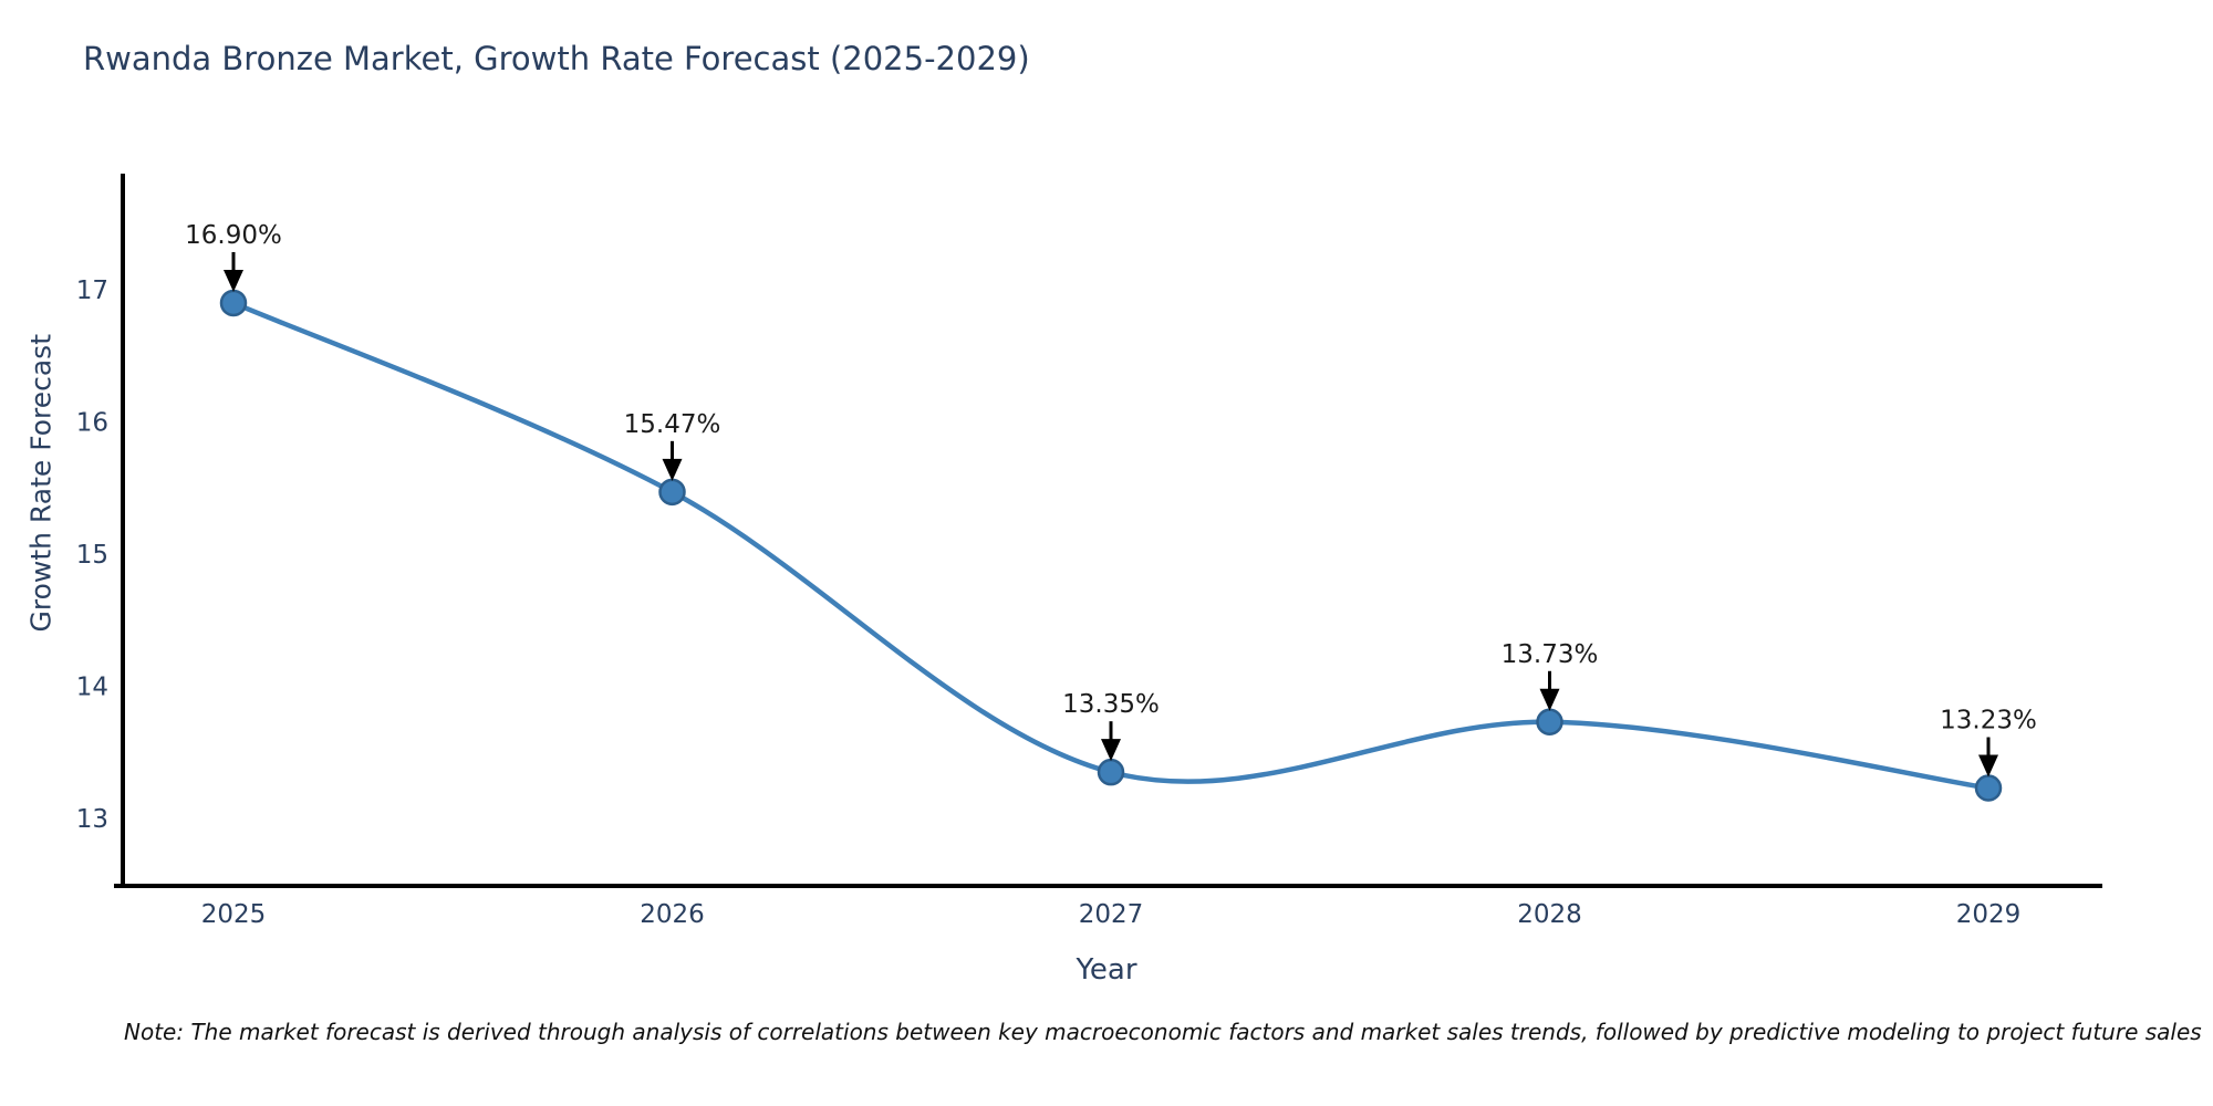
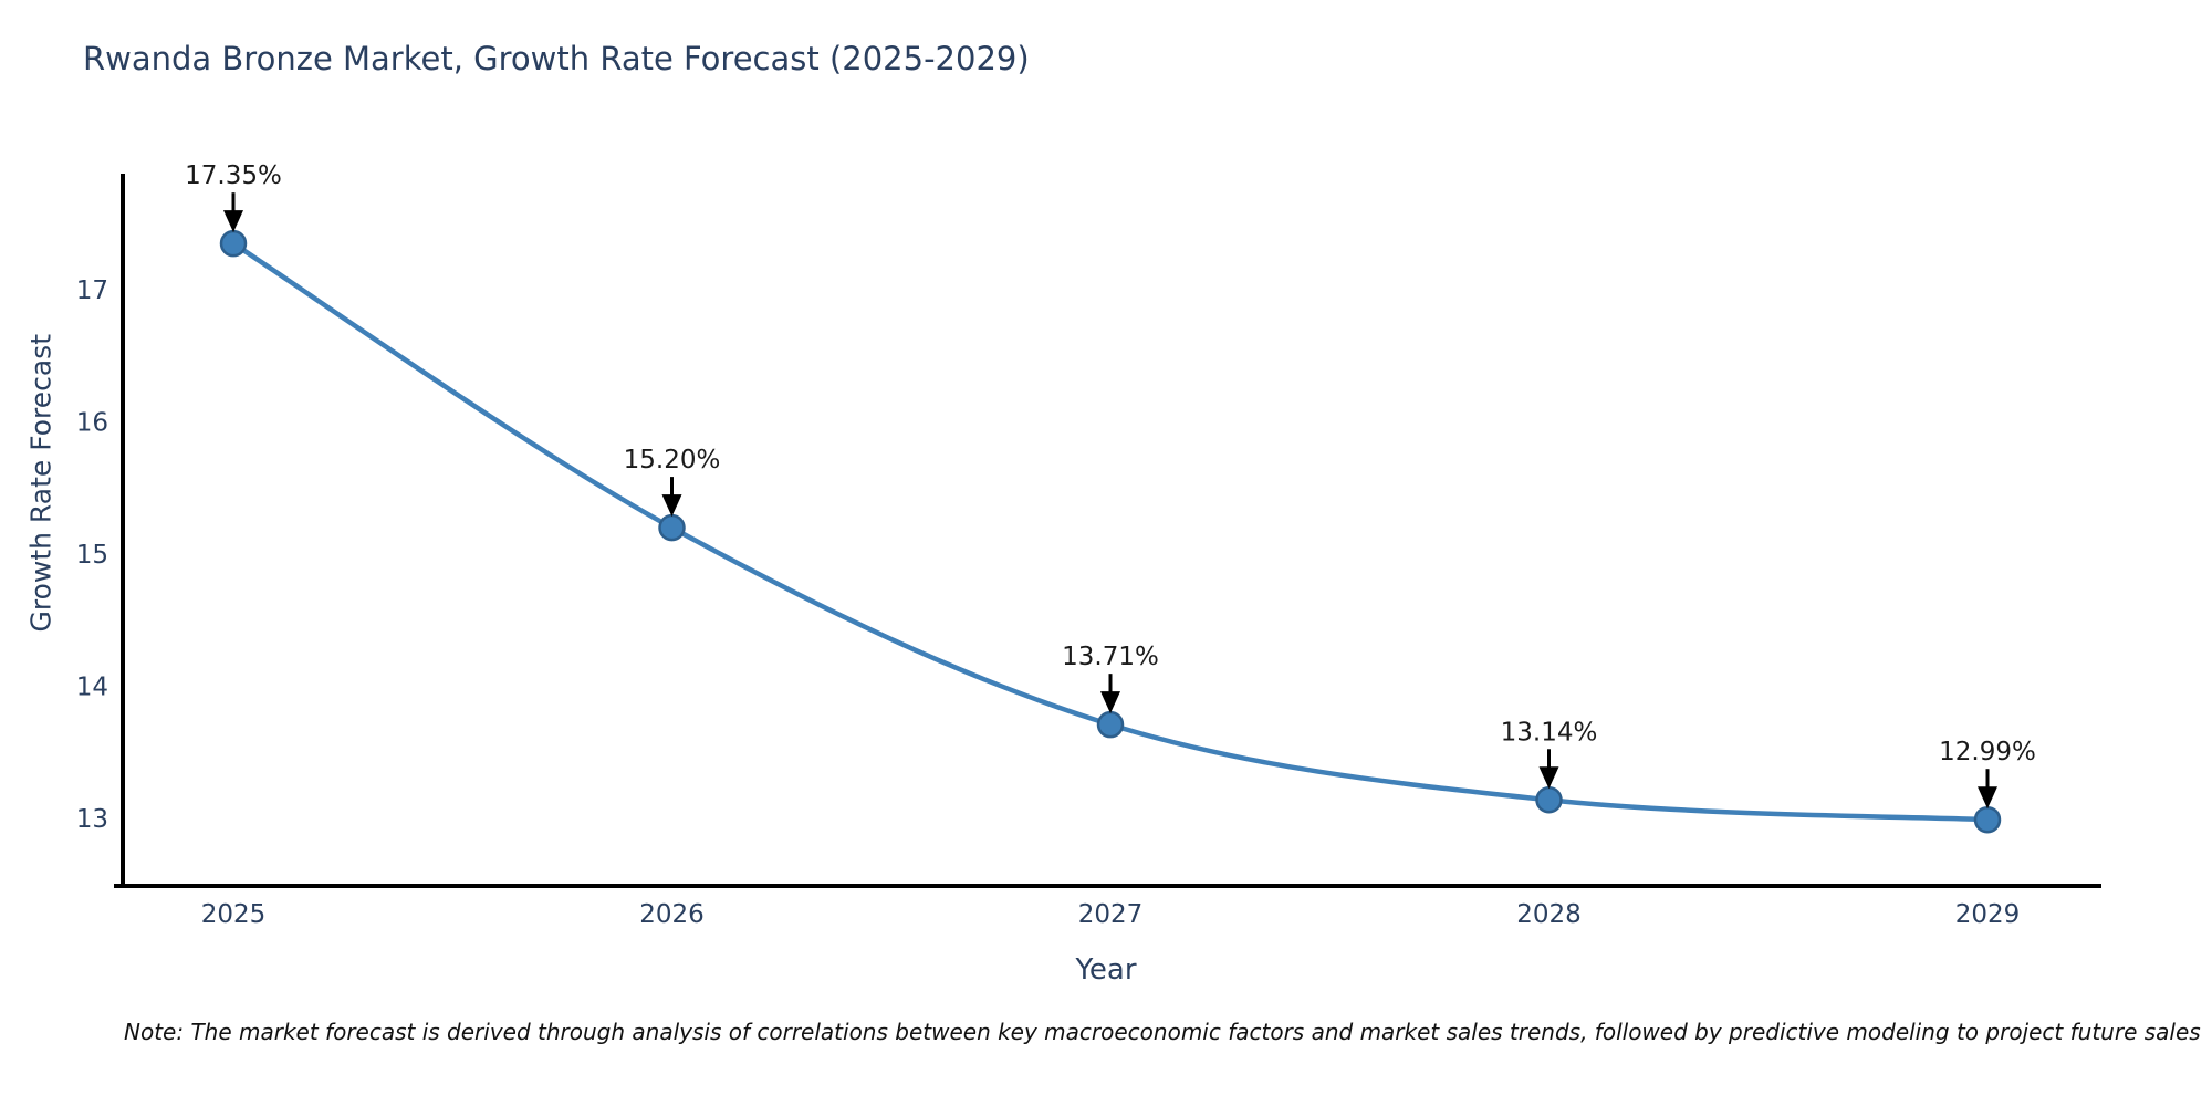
2025: 16.90% -> 17.35%
2026: 15.47% -> 15.20%
2027: 13.35% -> 13.71%
2028: 13.73% -> 13.14%
2029: 13.23% -> 12.99%
